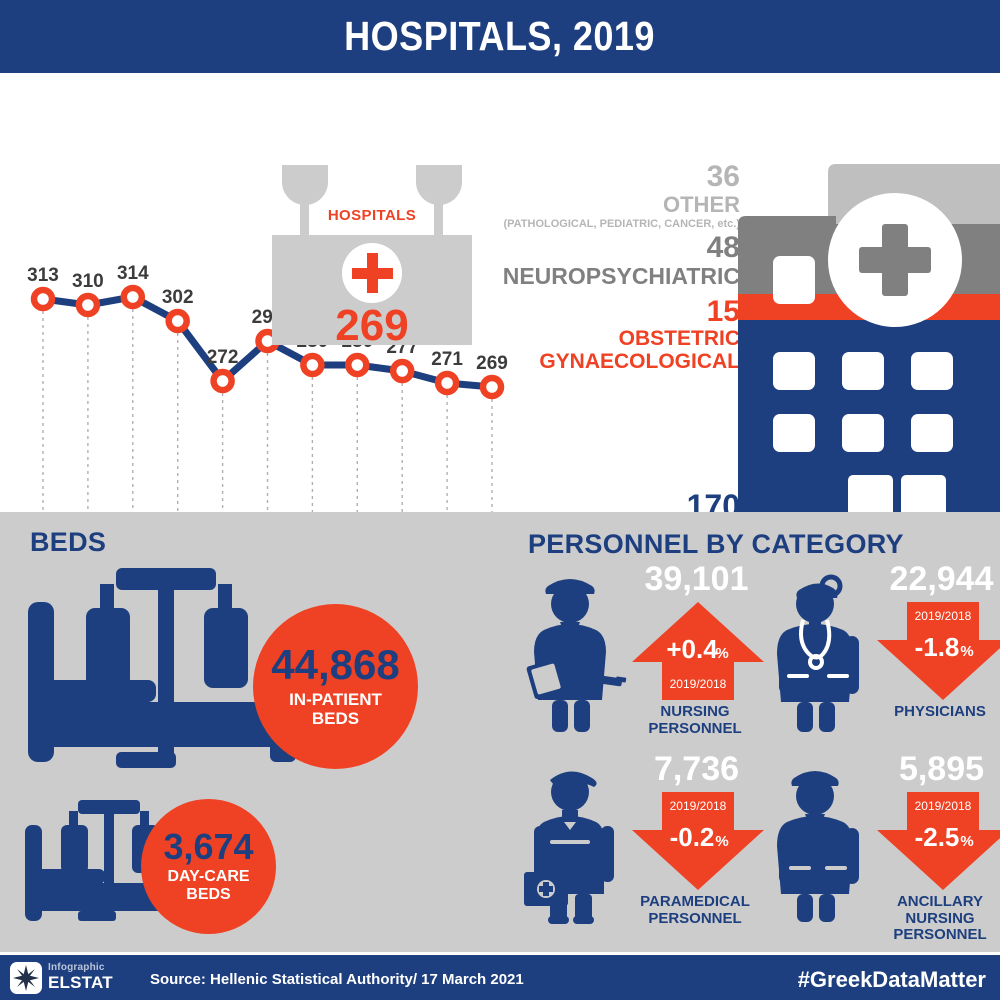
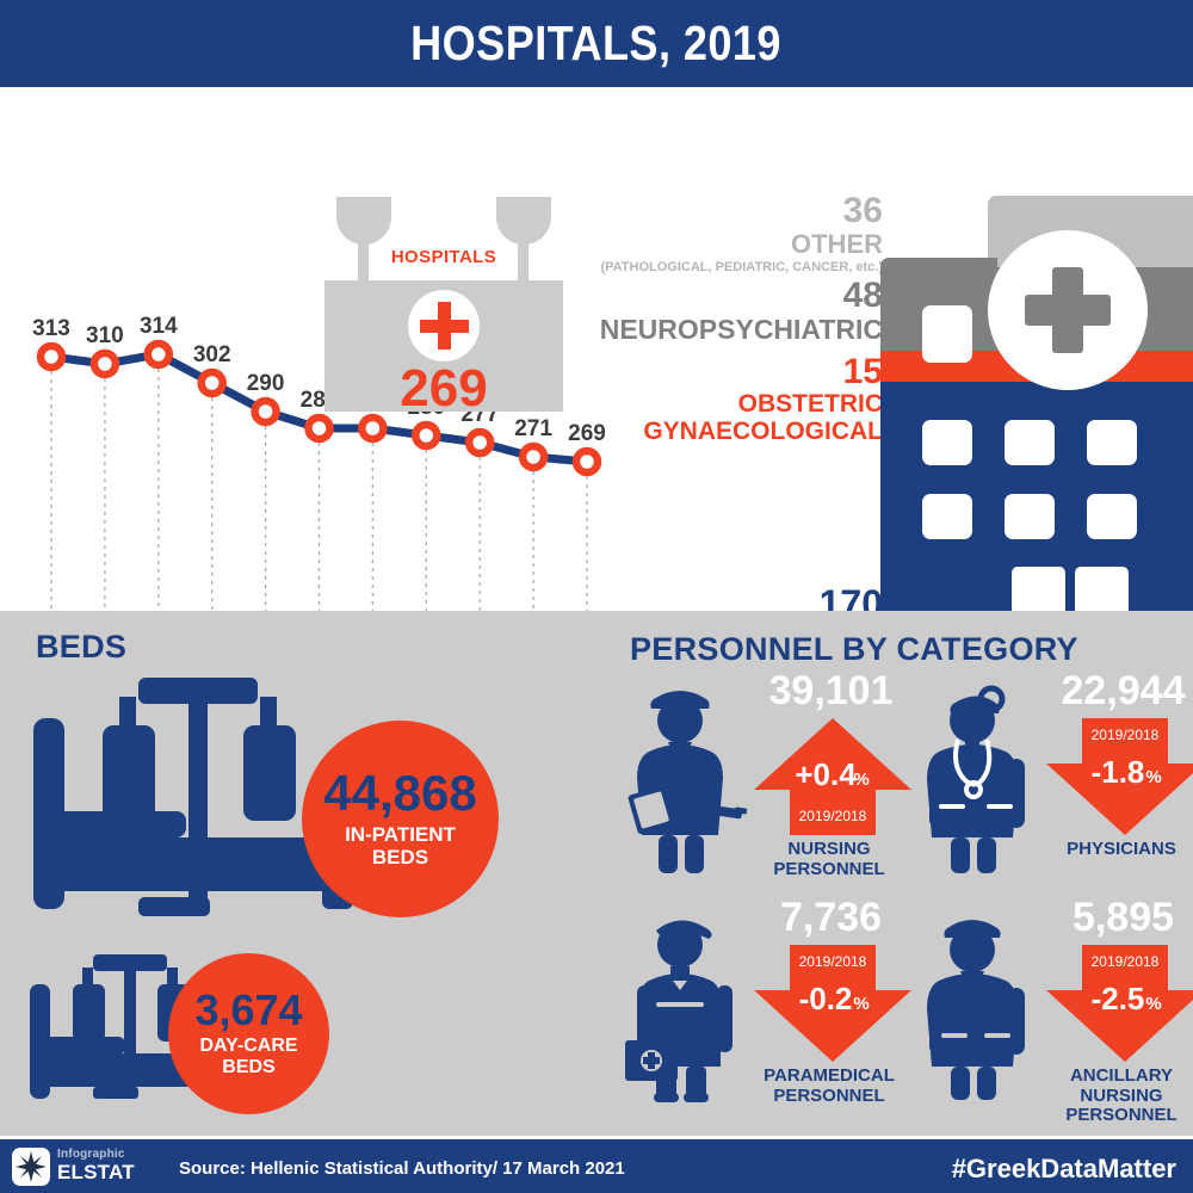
2013: 272 -> 290
2014: 292 -> 283
2015: 280 -> 283
